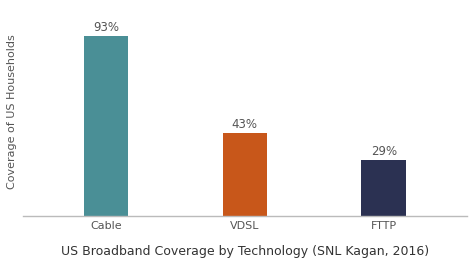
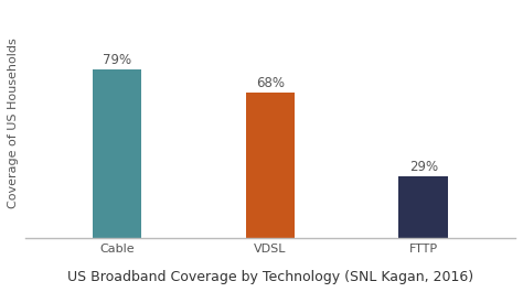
Cable: 93% -> 79%
VDSL: 43% -> 68%
